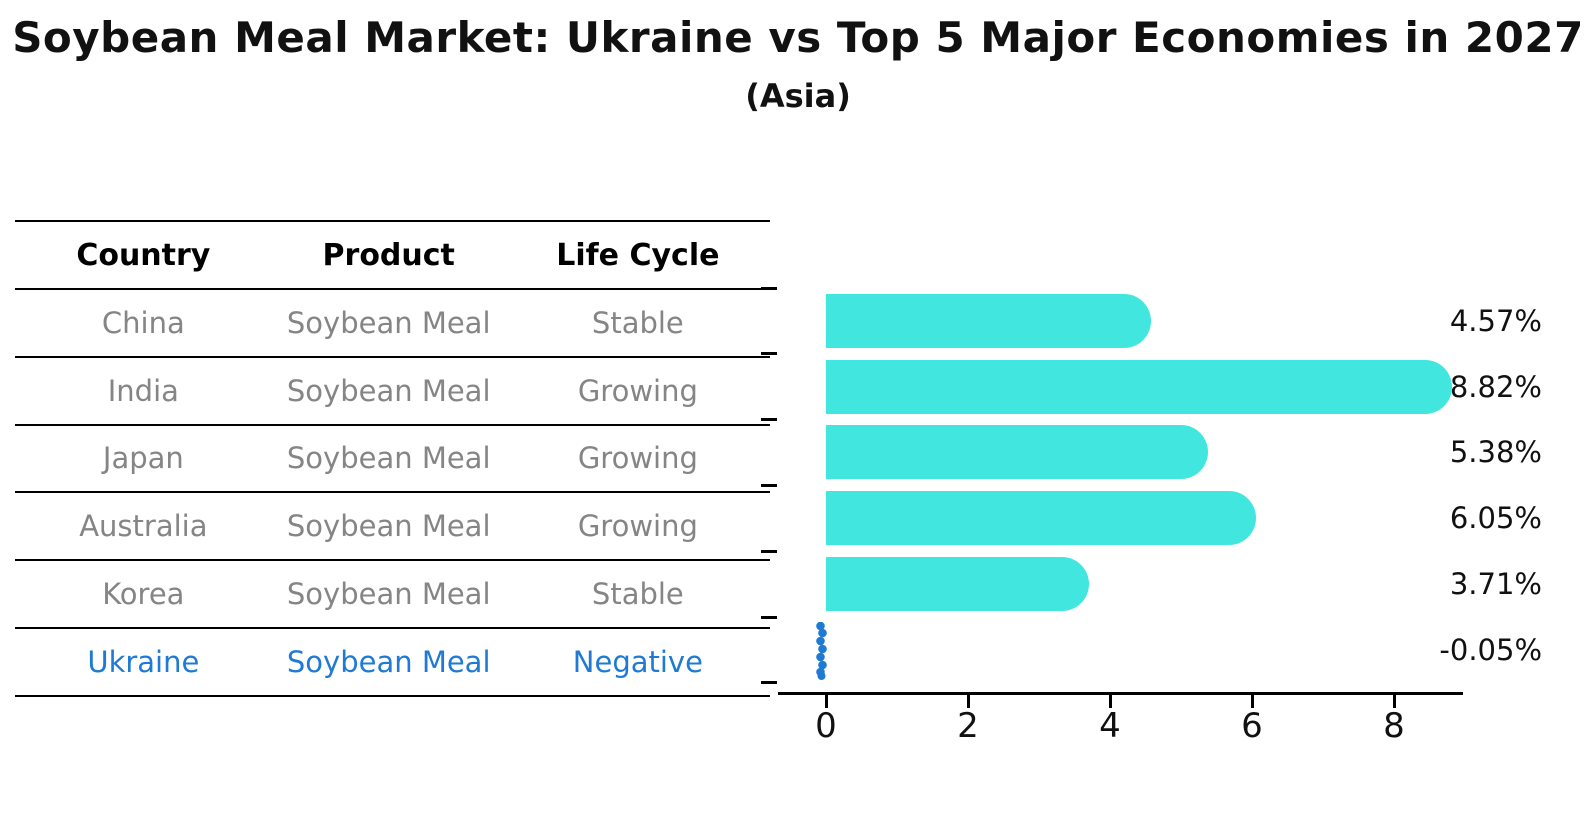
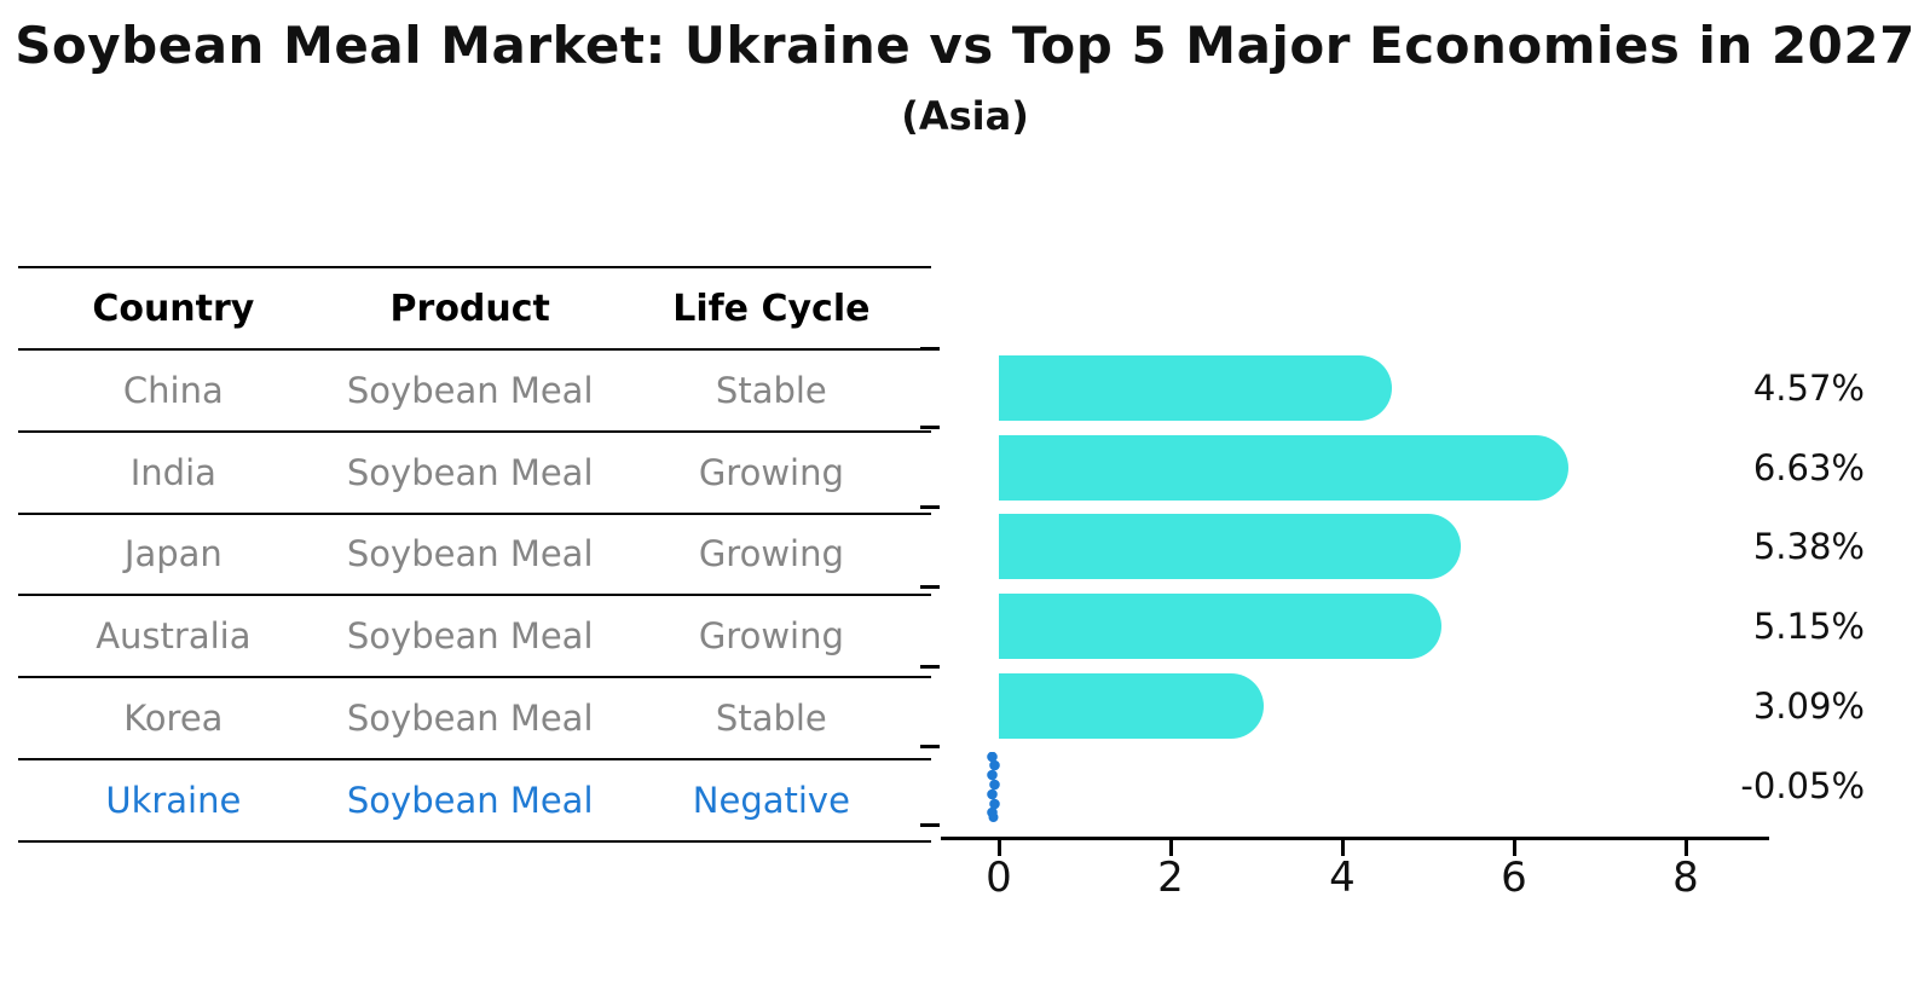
India: 8.82% -> 6.63%
Australia: 6.05% -> 5.15%
Korea: 3.71% -> 3.09%
